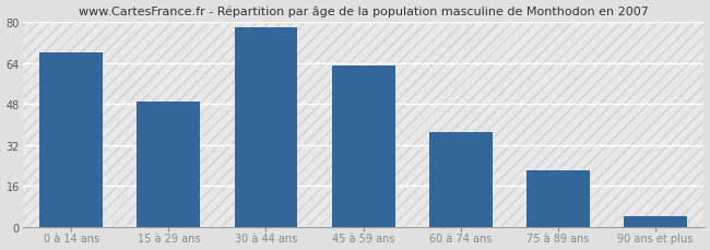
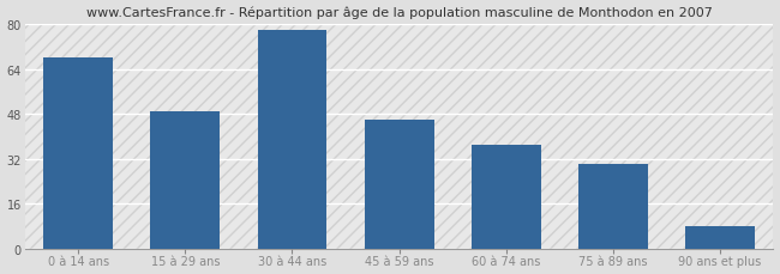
45 à 59 ans: 63 -> 46
75 à 89 ans: 22 -> 30
90 ans et plus: 4 -> 8
